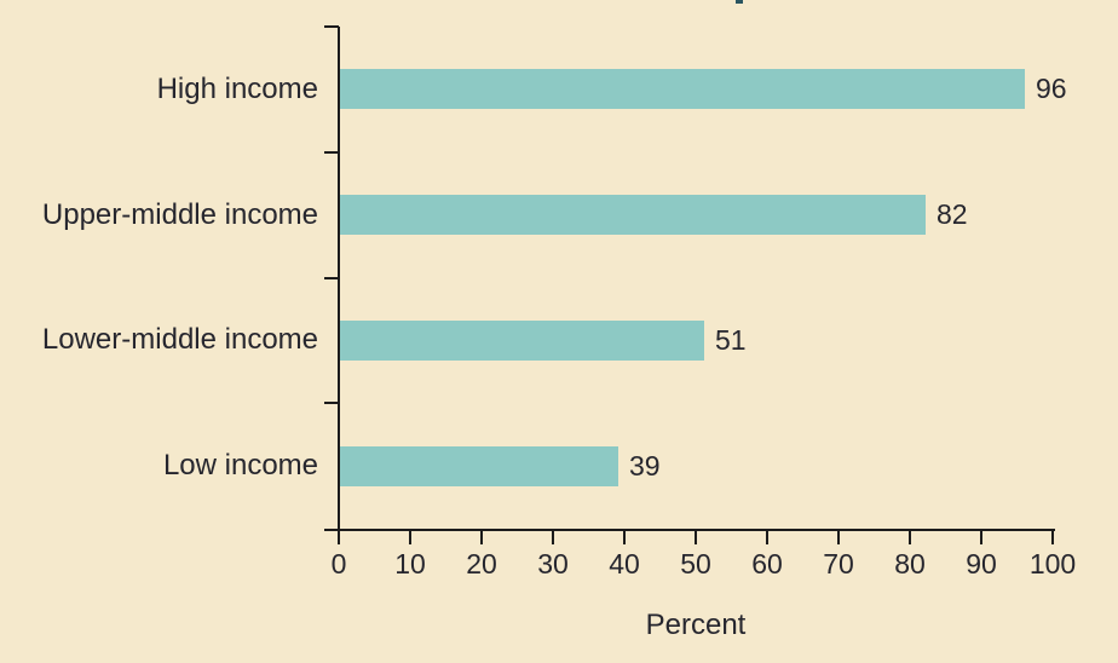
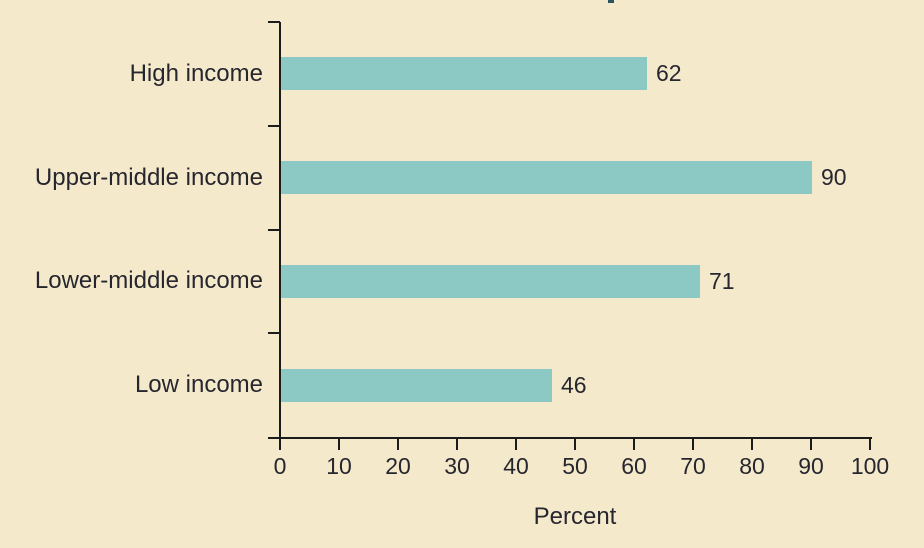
High income: 96 -> 62
Upper-middle income: 82 -> 90
Lower-middle income: 51 -> 71
Low income: 39 -> 46
